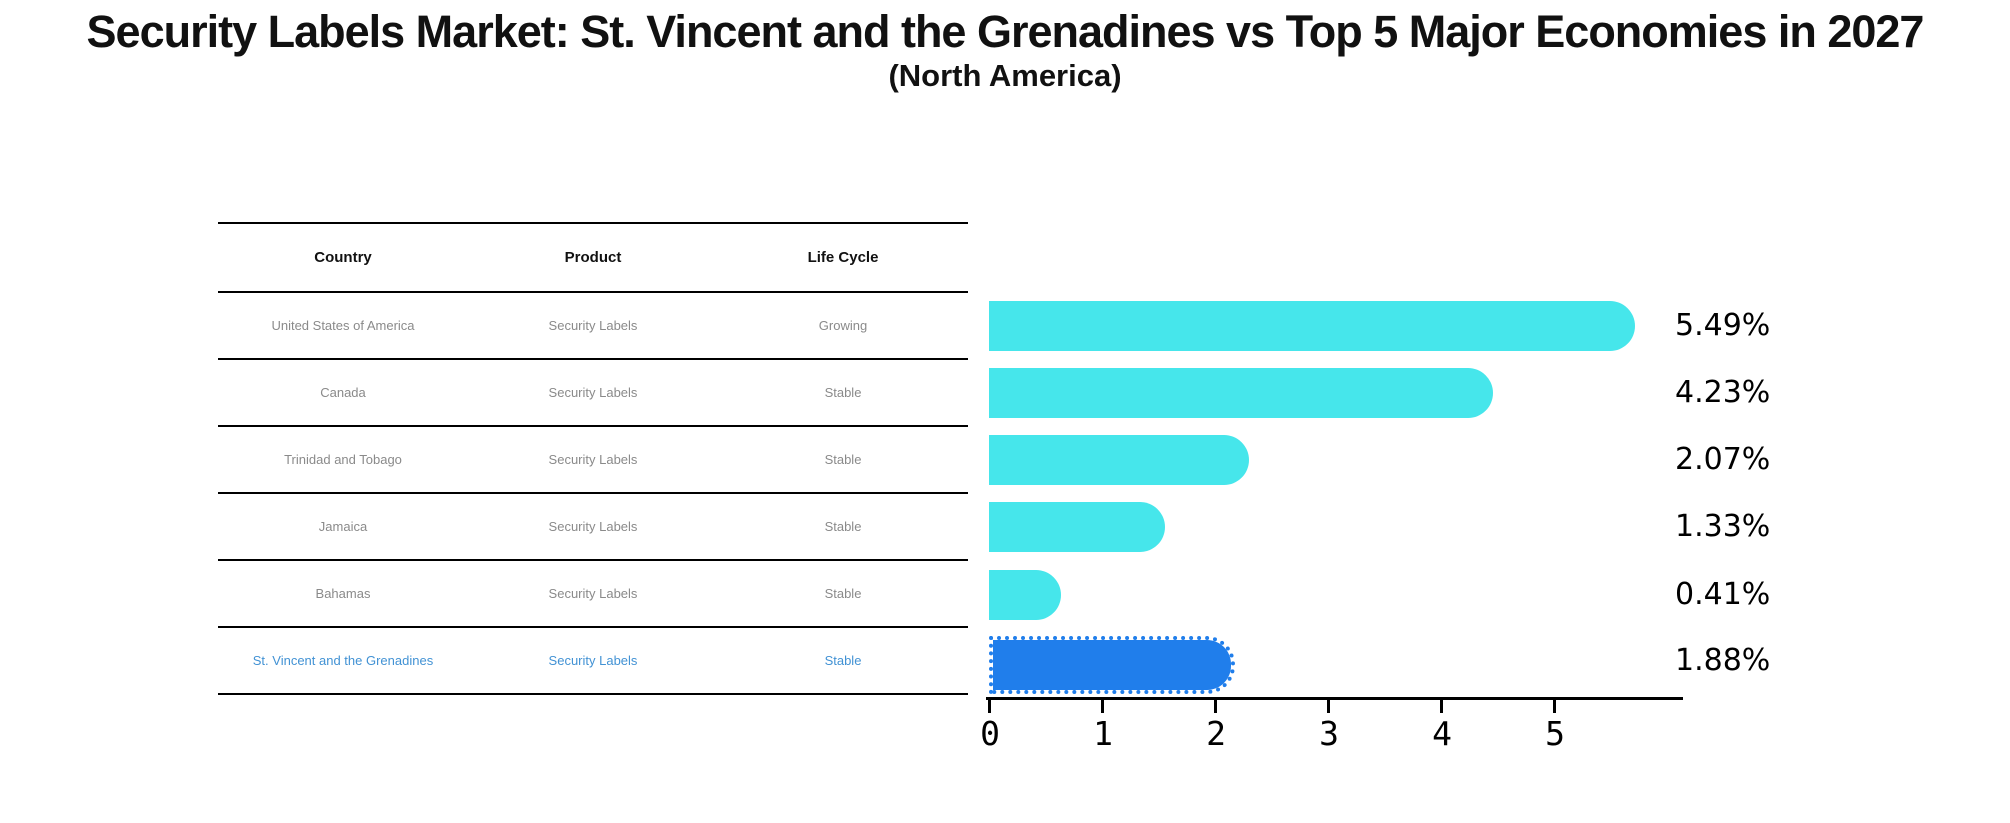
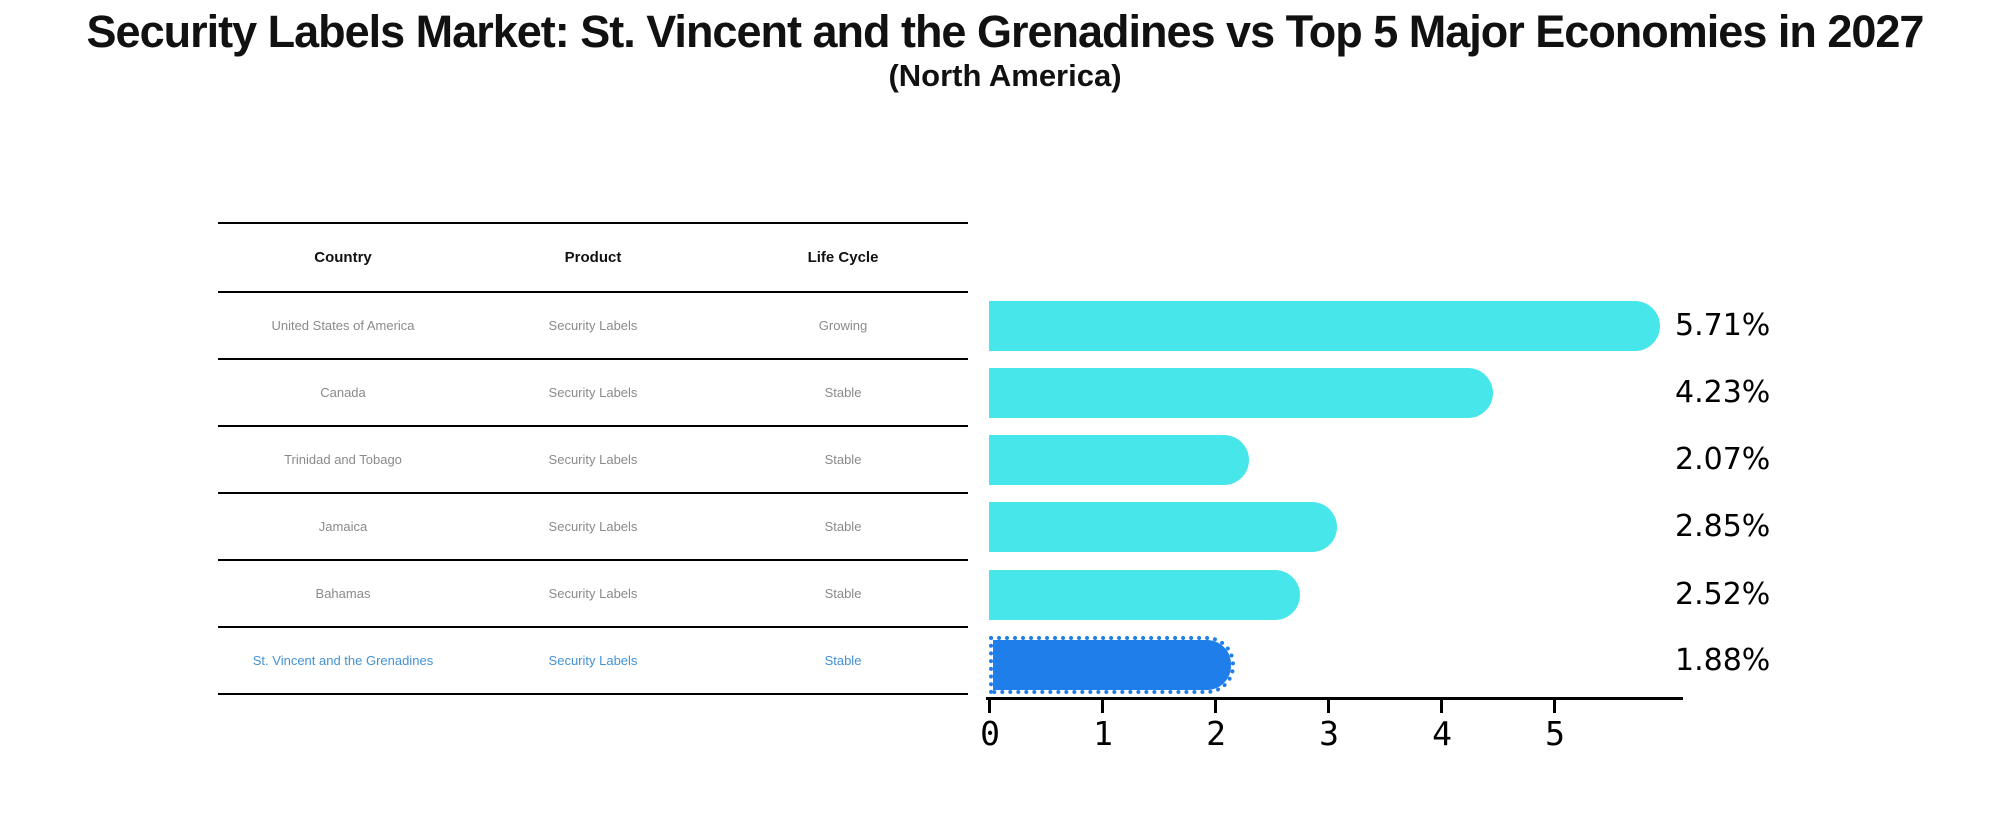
United States of America: 5.49% -> 5.71%
Jamaica: 1.33% -> 2.85%
Bahamas: 0.41% -> 2.52%
